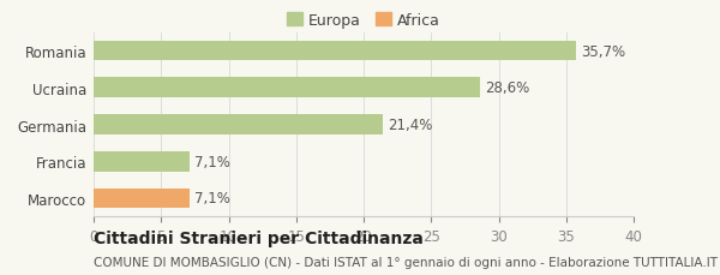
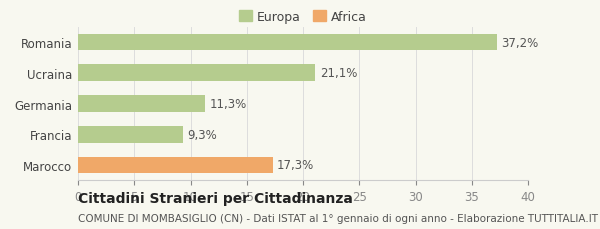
Romania: 35,7% -> 37,2%
Ucraina: 28,6% -> 21,1%
Germania: 21,4% -> 11,3%
Francia: 7,1% -> 9,3%
Marocco: 7,1% -> 17,3%
